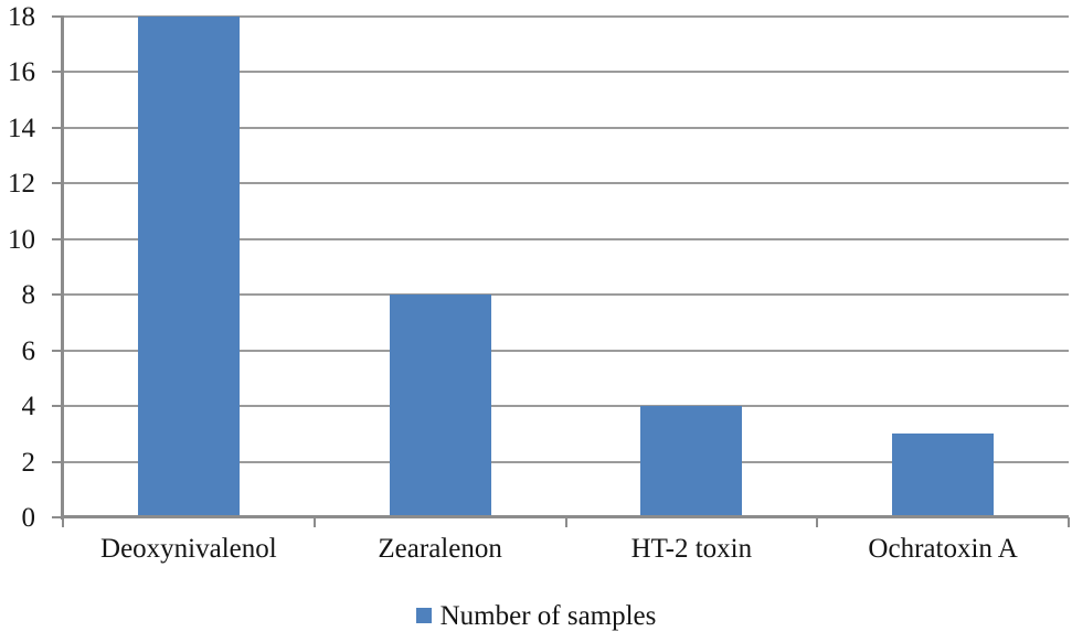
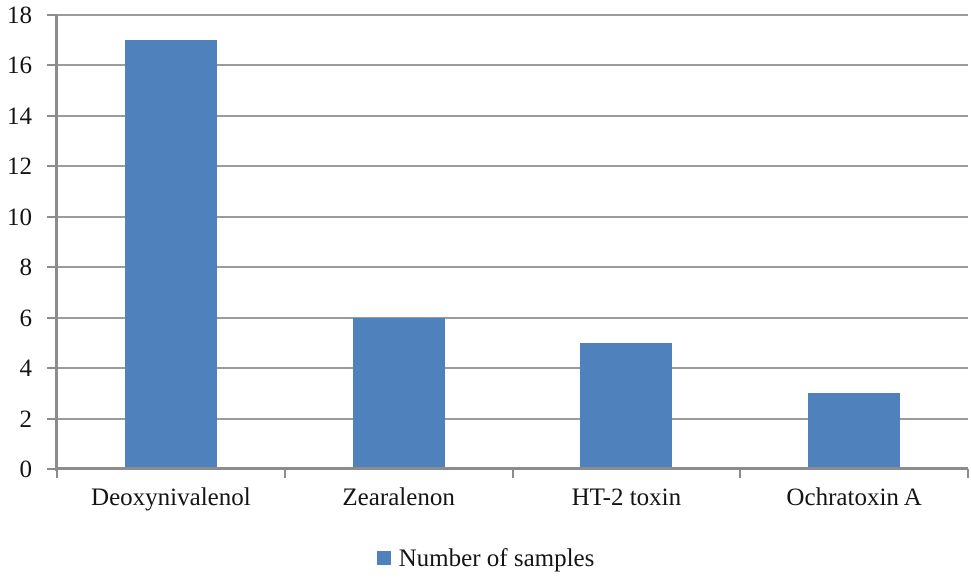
Deoxynivalenol: 18 -> 17
Zearalenon: 8 -> 6
HT-2 toxin: 4 -> 5
